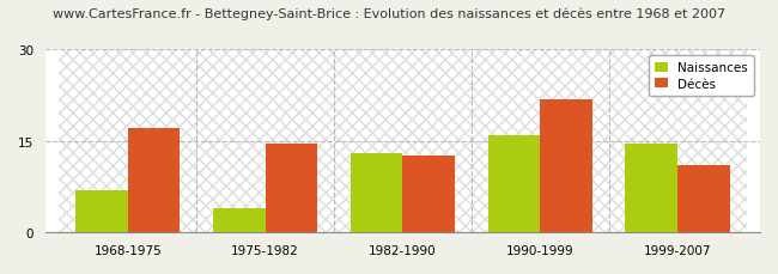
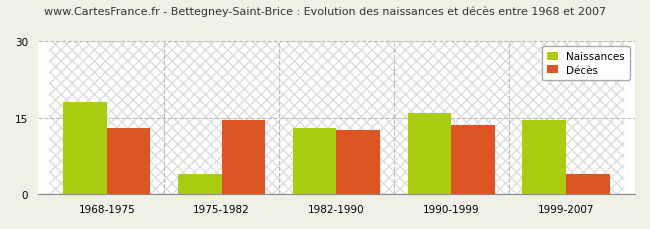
Naissances/1968-1975: 7.0 -> 18.0
Décès/1968-1975: 17.0 -> 13.0
Décès/1990-1999: 21.8 -> 13.5
Décès/1999-2007: 11.0 -> 4.0
